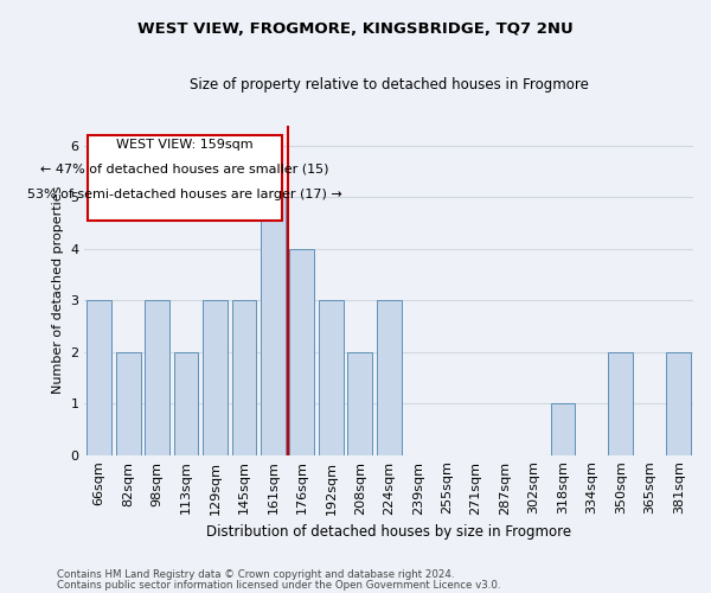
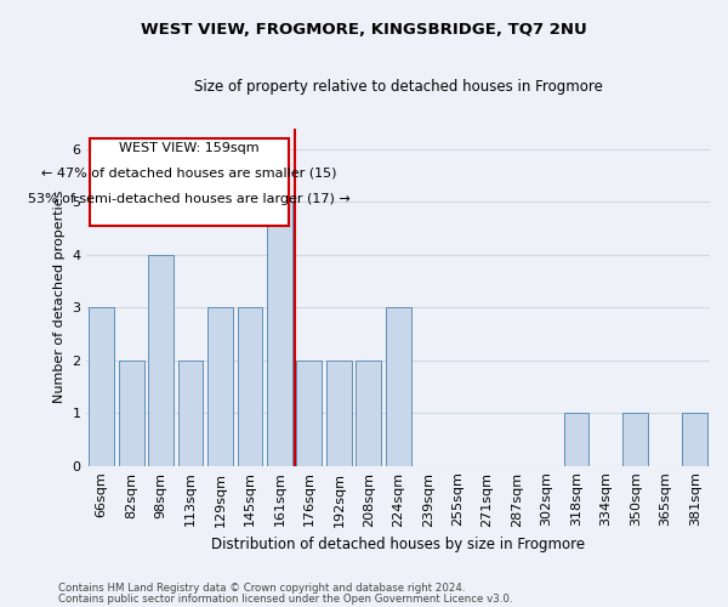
98sqm: 3 -> 4
176sqm: 4 -> 2
192sqm: 3 -> 2
350sqm: 2 -> 1
381sqm: 2 -> 1
